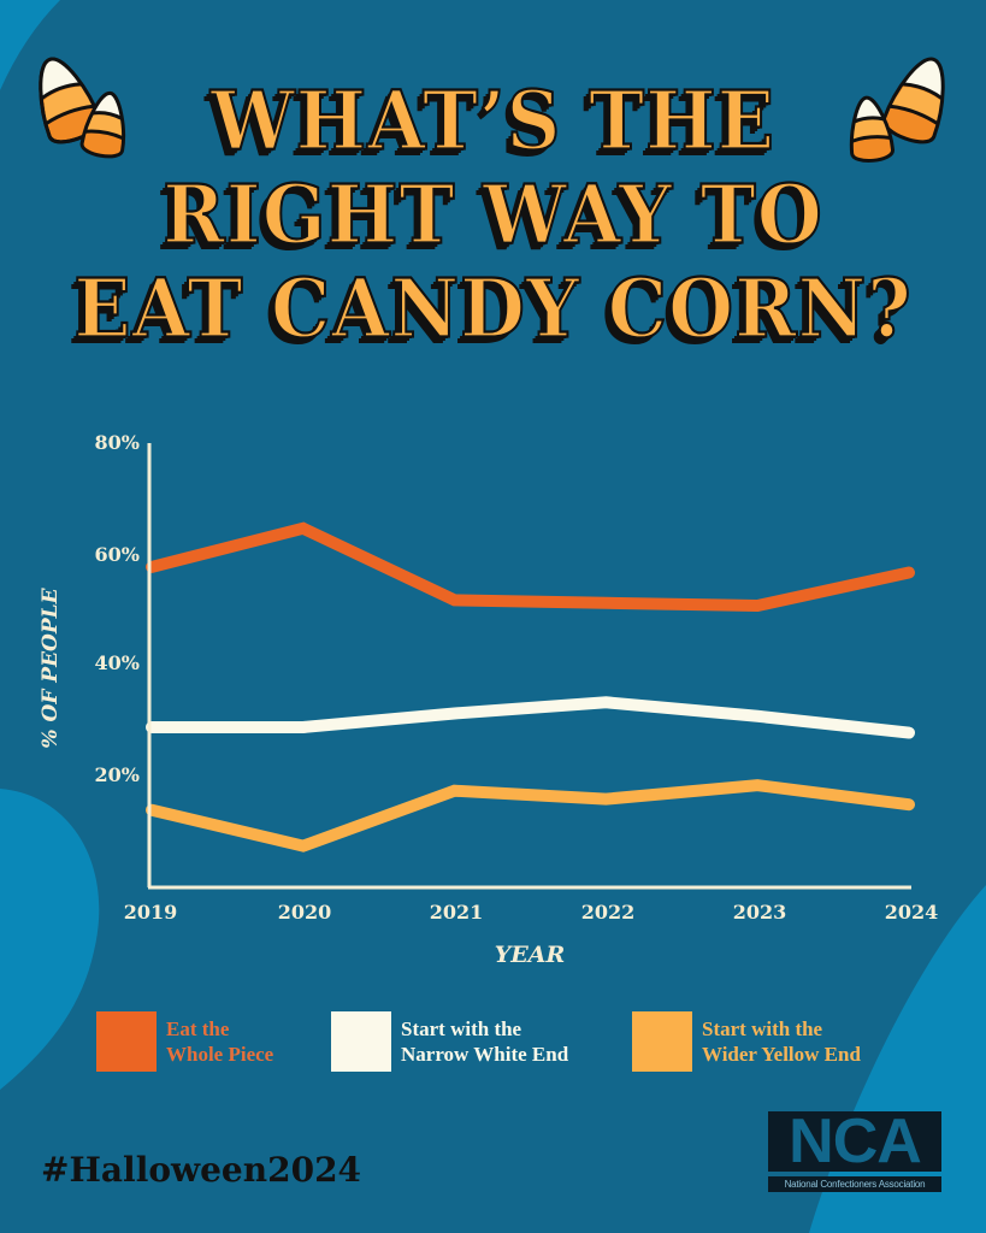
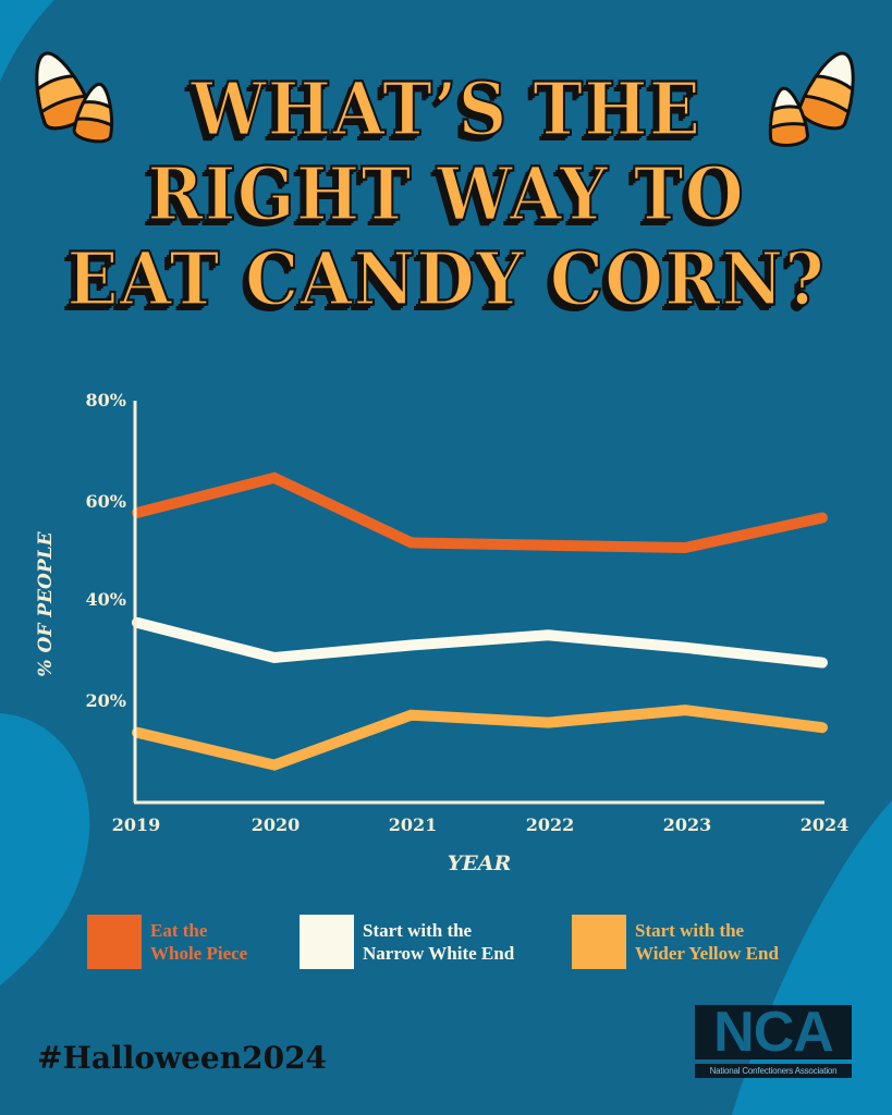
Start with the Narrow White End/2019: 29% -> 36%
